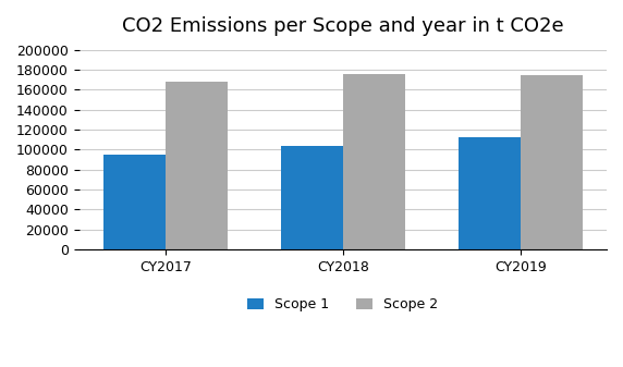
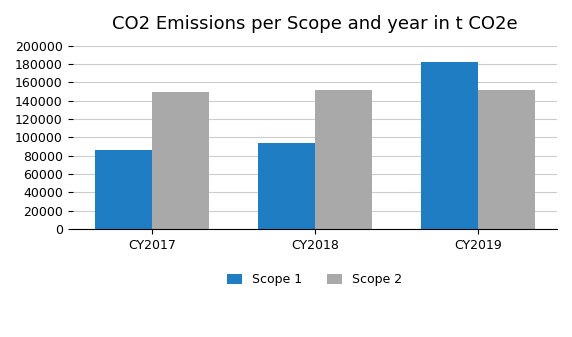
Scope 1/CY2017: 95000 -> 86000
Scope 2/CY2017: 168000 -> 150000
Scope 1/CY2018: 104000 -> 94000
Scope 2/CY2018: 176000 -> 152000
Scope 1/CY2019: 112000 -> 182000
Scope 2/CY2019: 175000 -> 152000
